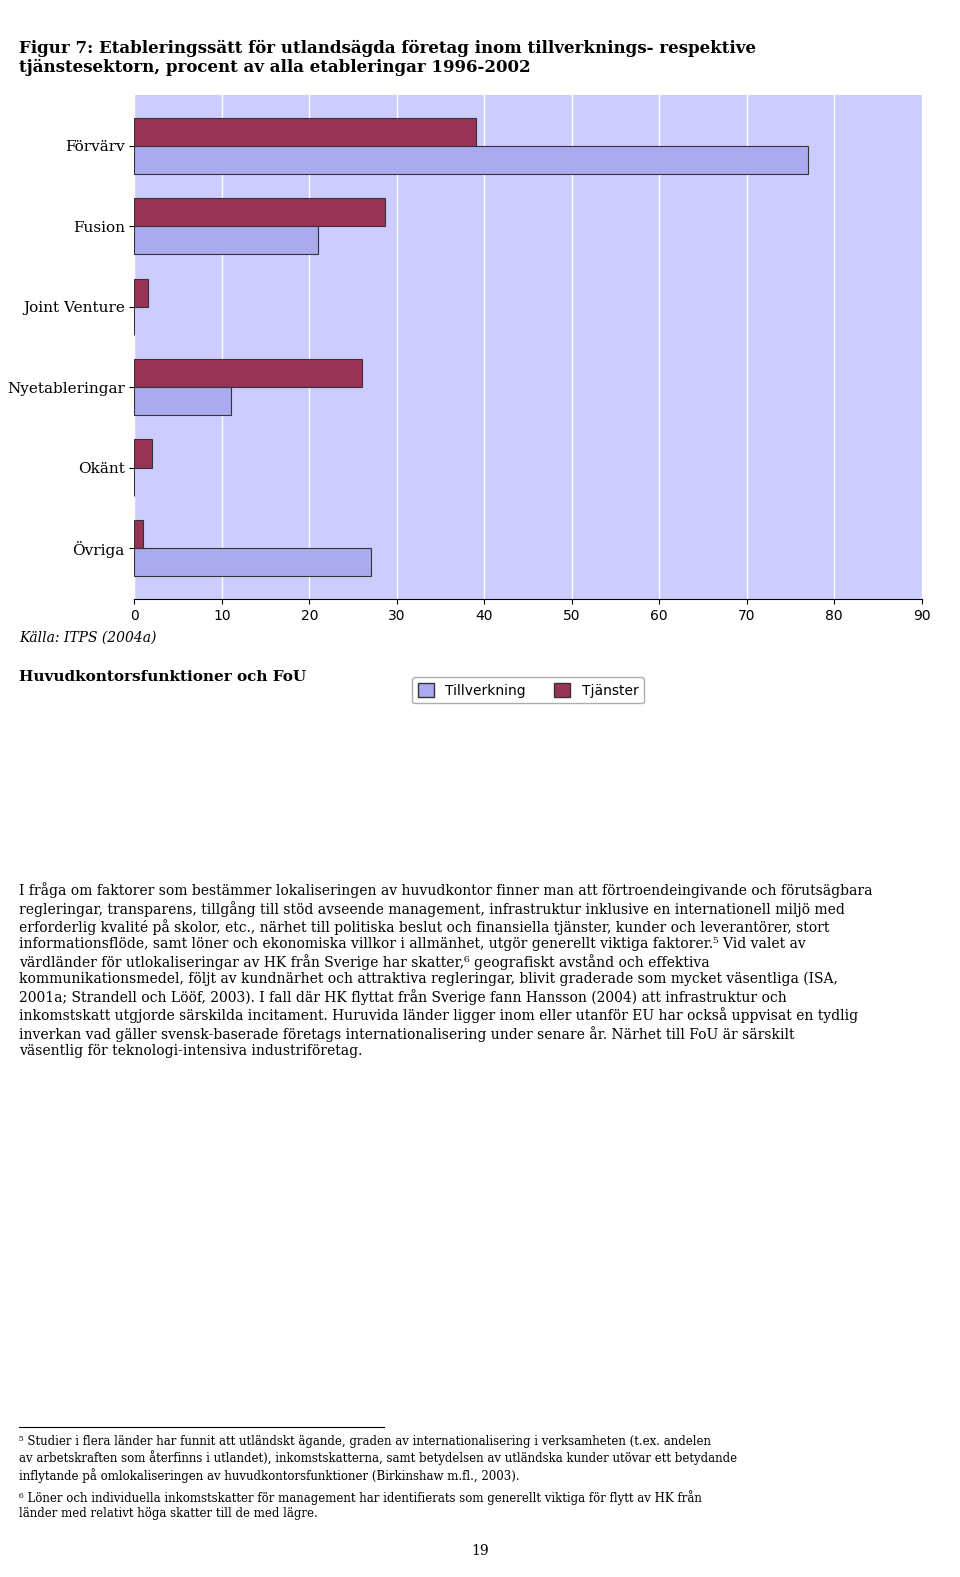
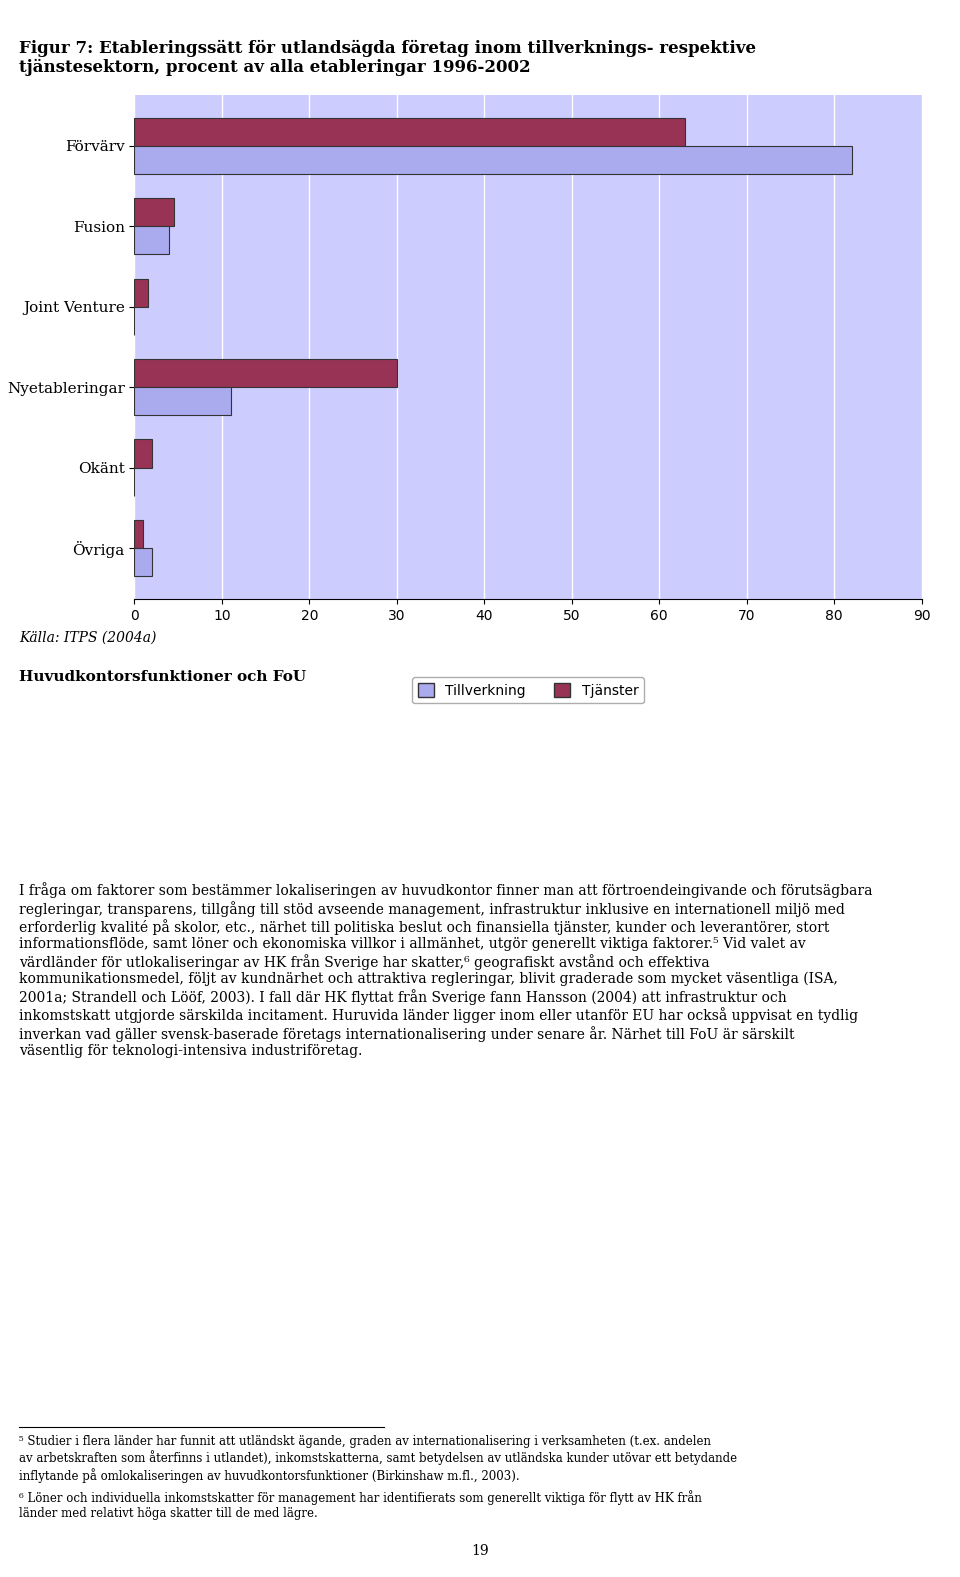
Tjänster/Förvärv: 39.0 -> 63.0
Tillverkning/Förvärv: 77 -> 82
Tjänster/Fusion: 28.6 -> 4.5
Tillverkning/Fusion: 21 -> 4
Tjänster/Nyetableringar: 26.0 -> 30.0
Tillverkning/Övriga: 27 -> 2
